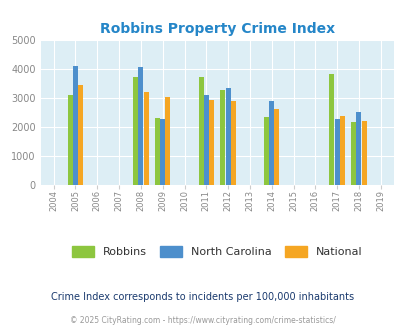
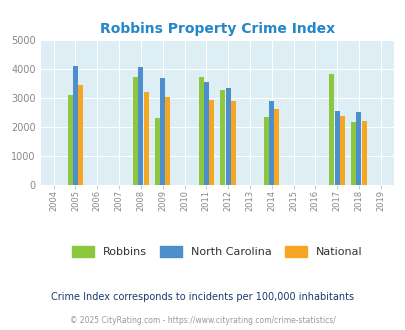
North Carolina/2009: 2250 -> 3670
North Carolina/2011: 3100 -> 3550
North Carolina/2017: 2250 -> 2550
